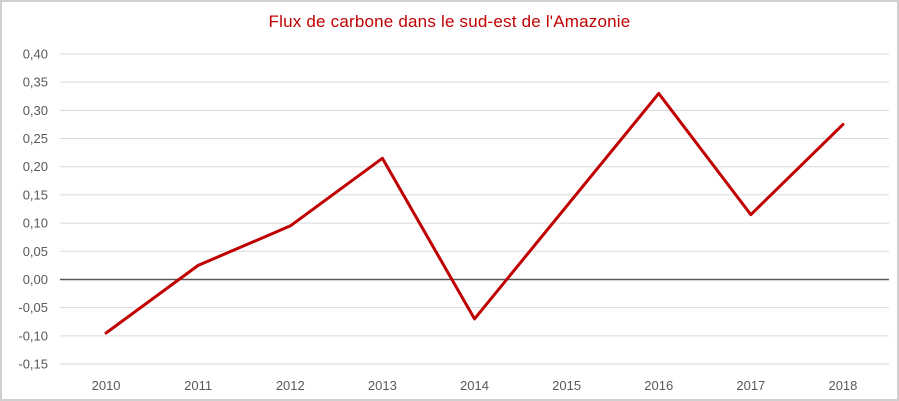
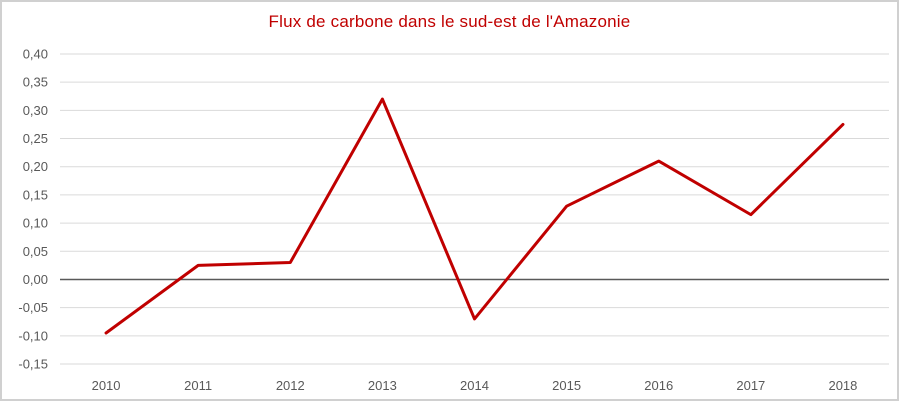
2012: 0,10 -> 0,03
2013: 0,21 -> 0,32
2016: 0,33 -> 0,21
